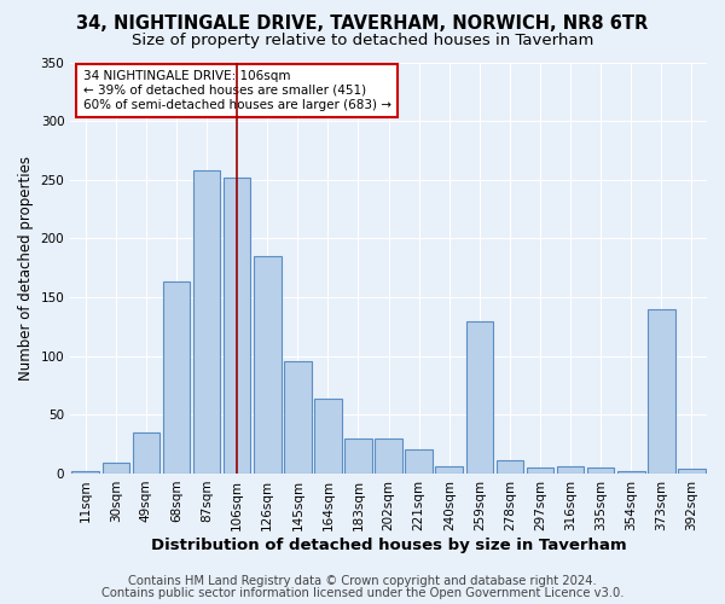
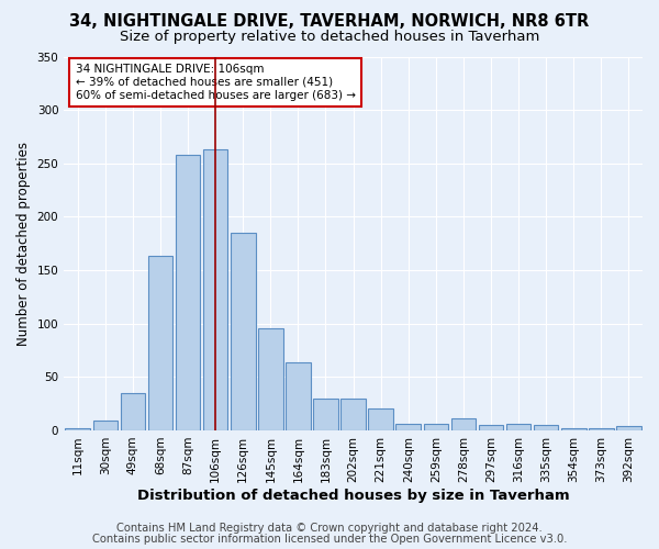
106sqm: 252 -> 263
259sqm: 130 -> 6
373sqm: 140 -> 2
